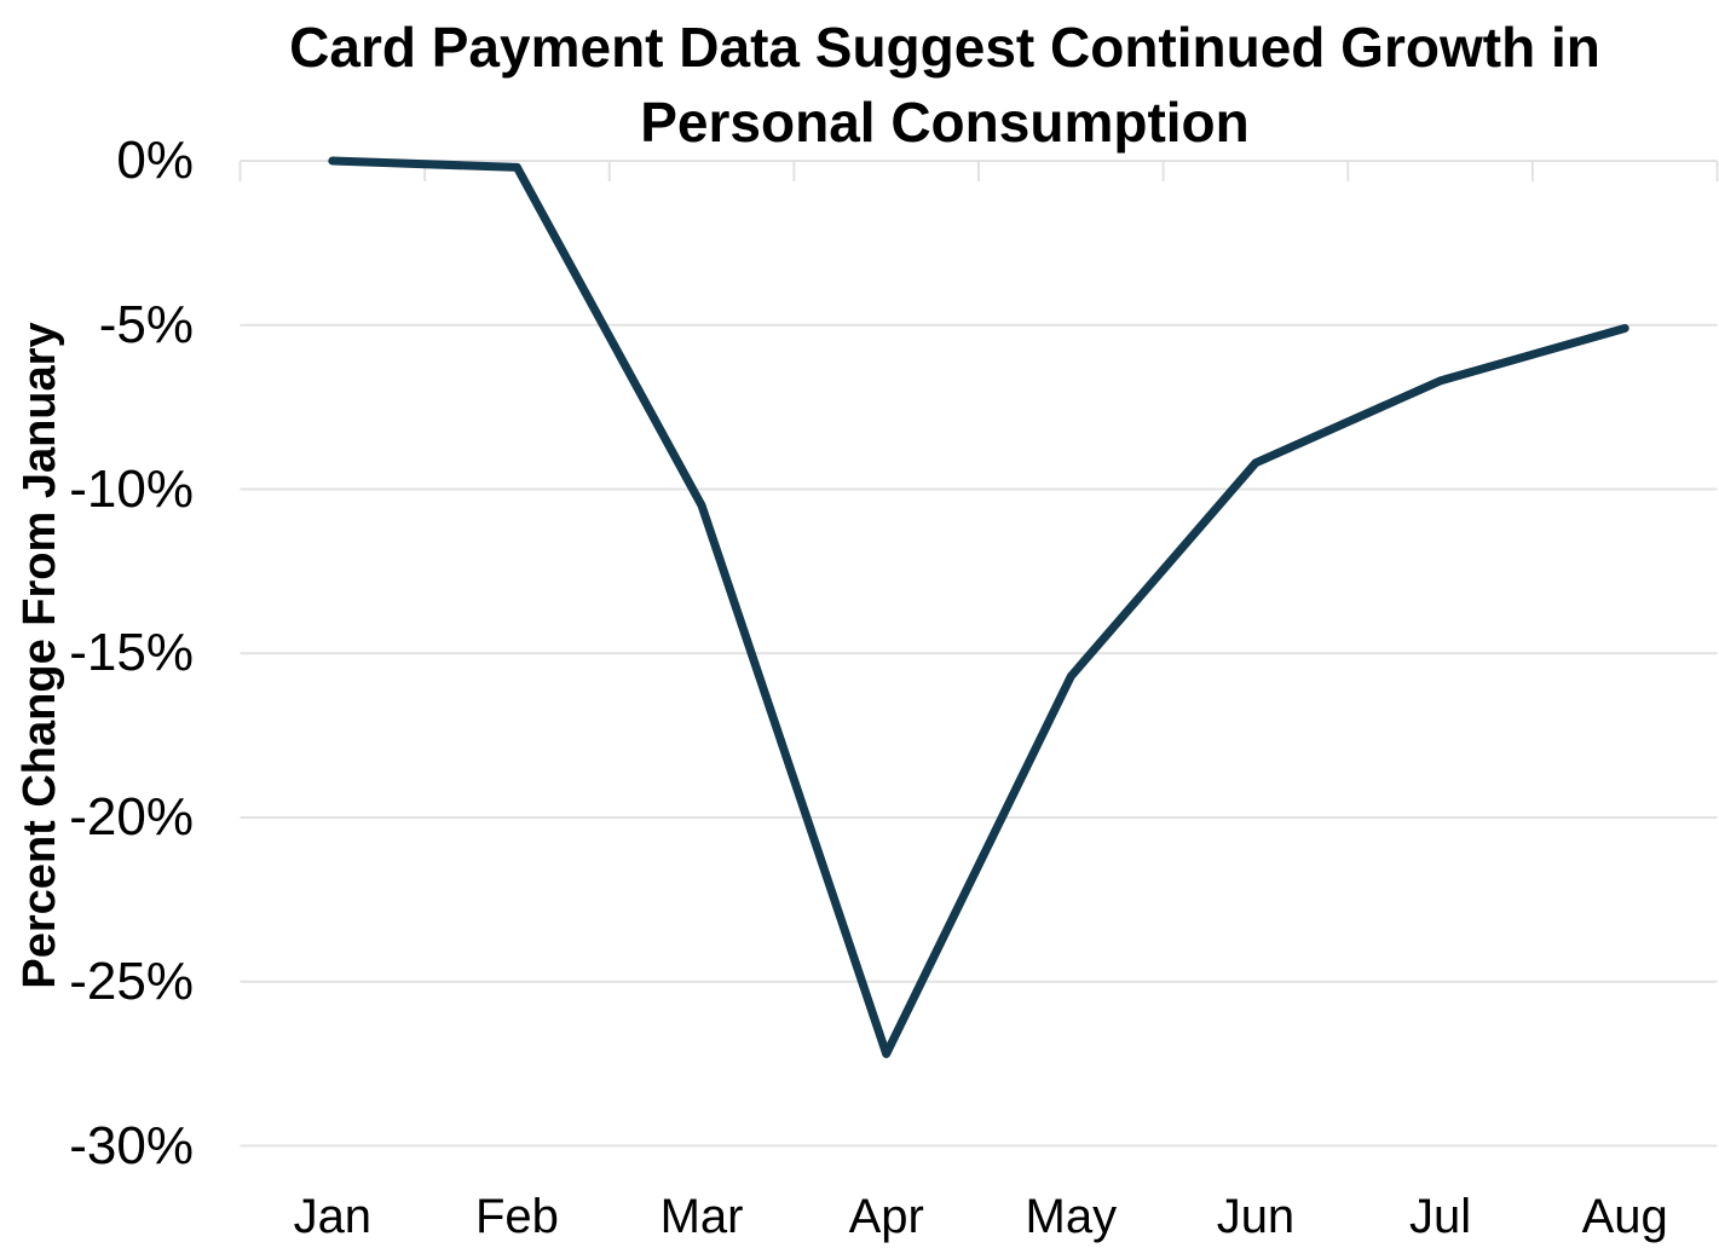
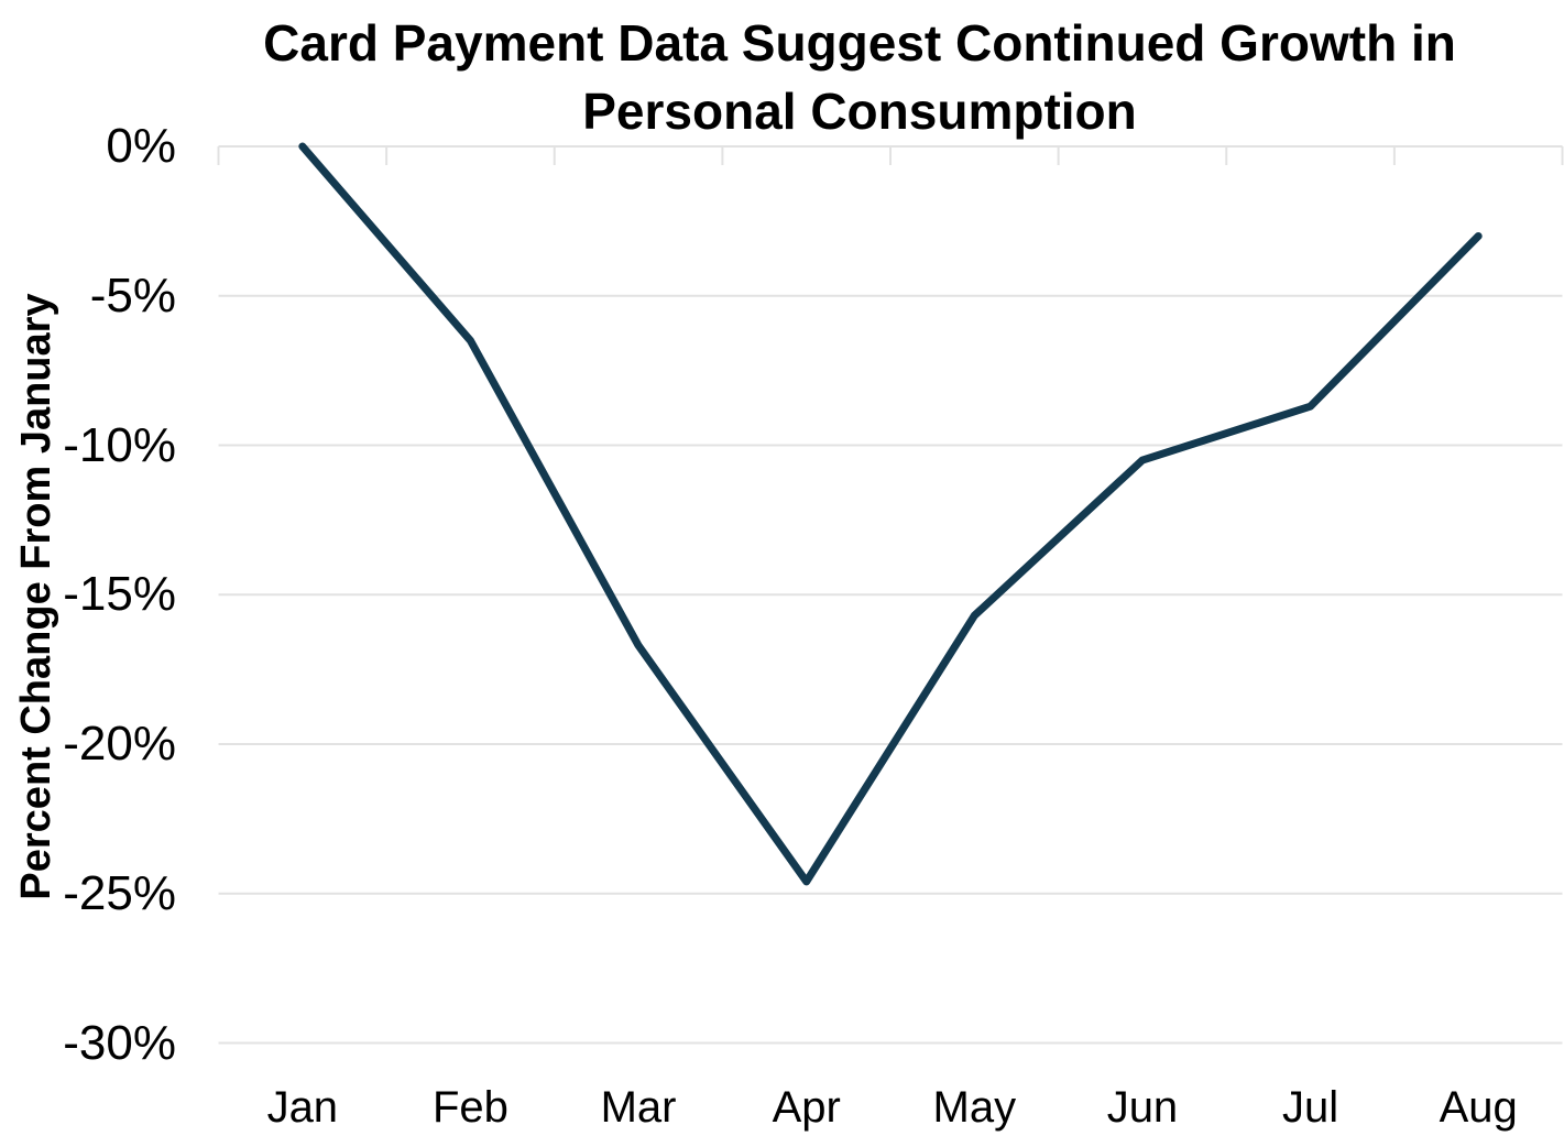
Feb: -0.2% -> -6.5%
Mar: -10.5% -> -16.7%
Apr: -27.2% -> -24.6%
Jun: -9.2% -> -10.5%
Jul: -6.7% -> -8.7%
Aug: -5.1% -> -3.0%
